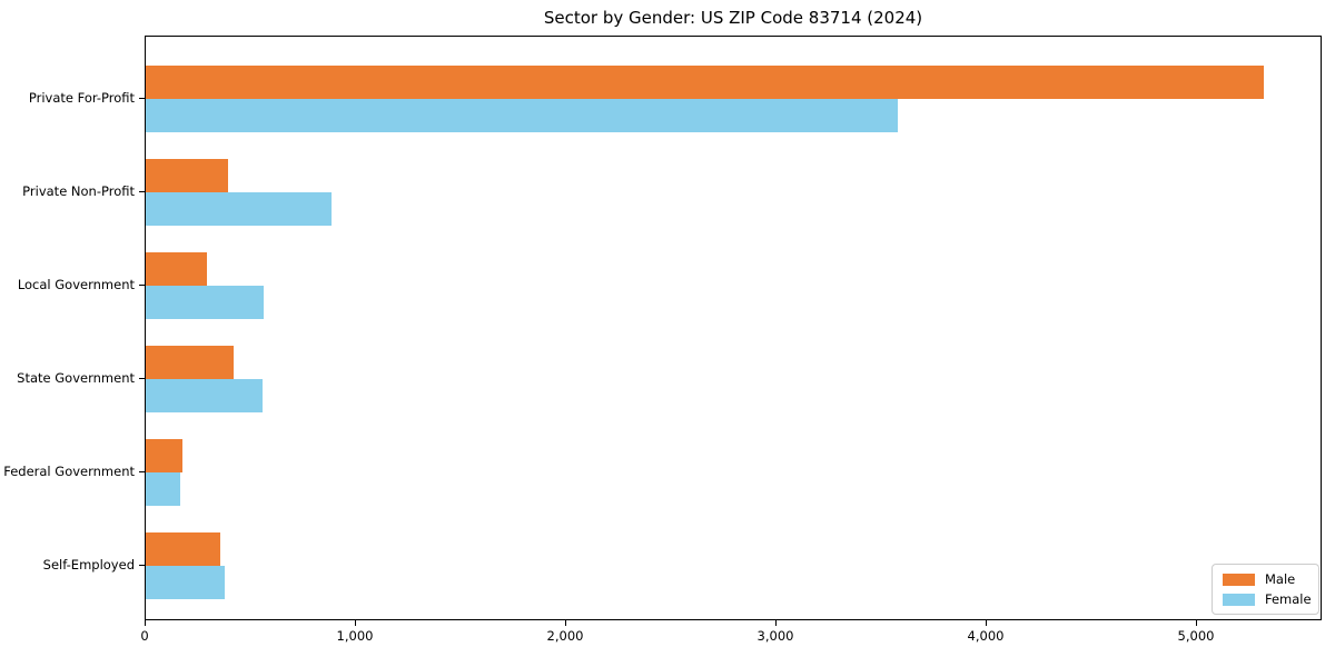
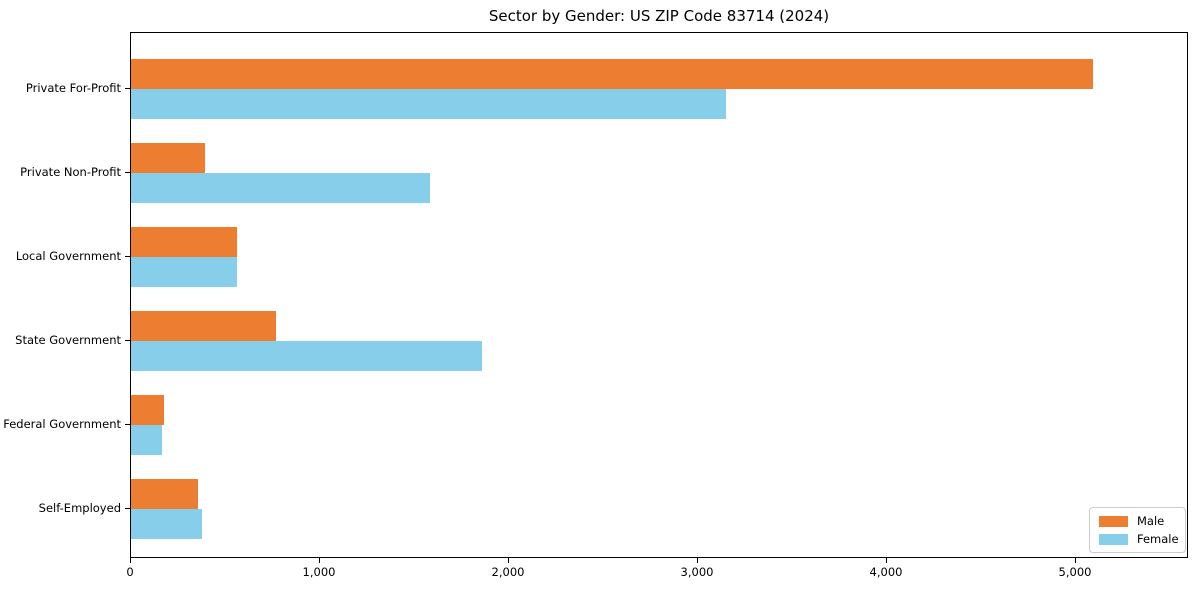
Male/Private For-Profit: 5320 -> 5090
Female/Private For-Profit: 3580 -> 3150
Female/Private Non-Profit: 880 -> 1580
Male/Local Government: 290 -> 560
Male/State Government: 420 -> 770
Female/State Government: 560 -> 1860
